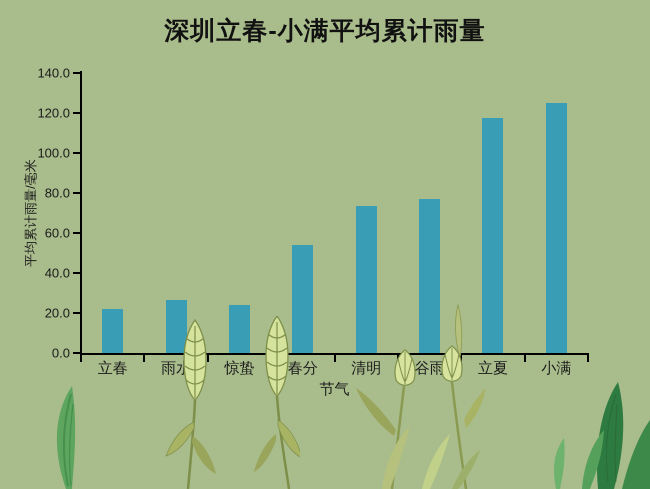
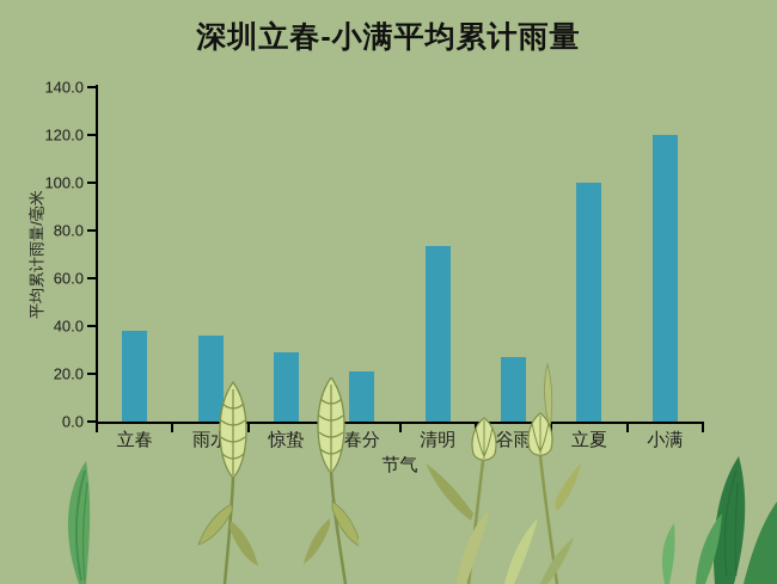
立春: 22 -> 38
雨水: 26 -> 36
惊蛰: 24 -> 29
春分: 54 -> 21
谷雨: 77 -> 27
立夏: 118 -> 100
小满: 125 -> 120
